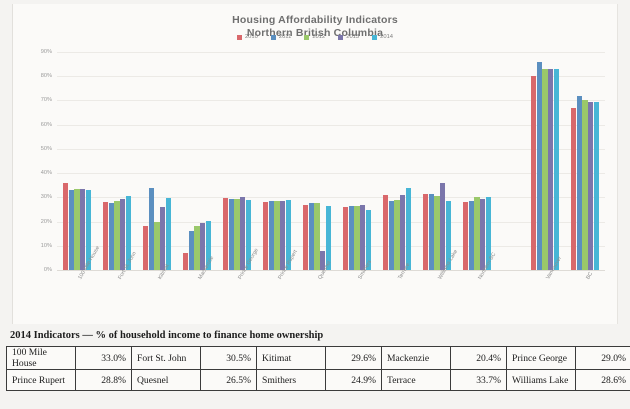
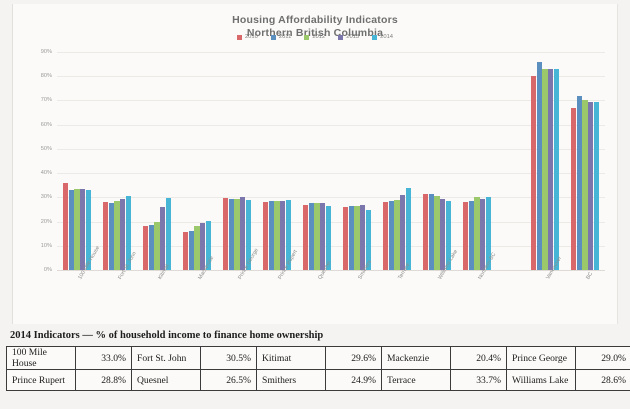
2011/Kitimat: 34% -> 18%
2010/Mackenzie: 7% -> 16%
2013/Quesnel: 8% -> 28%
2010/Terrace: 31% -> 28%
2013/Williams Lake: 36% -> 30%
